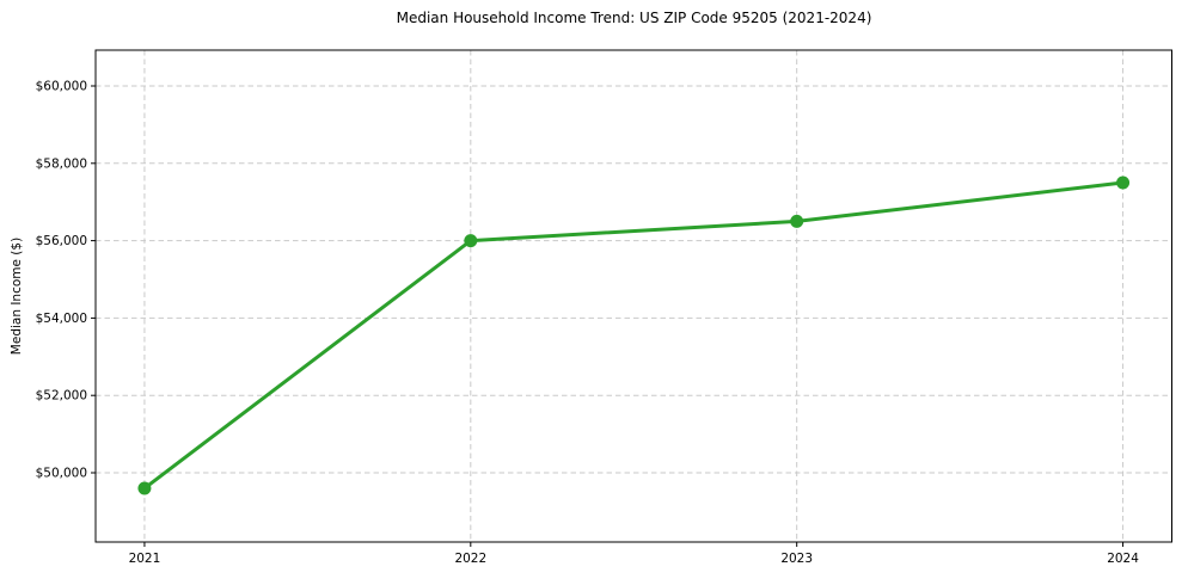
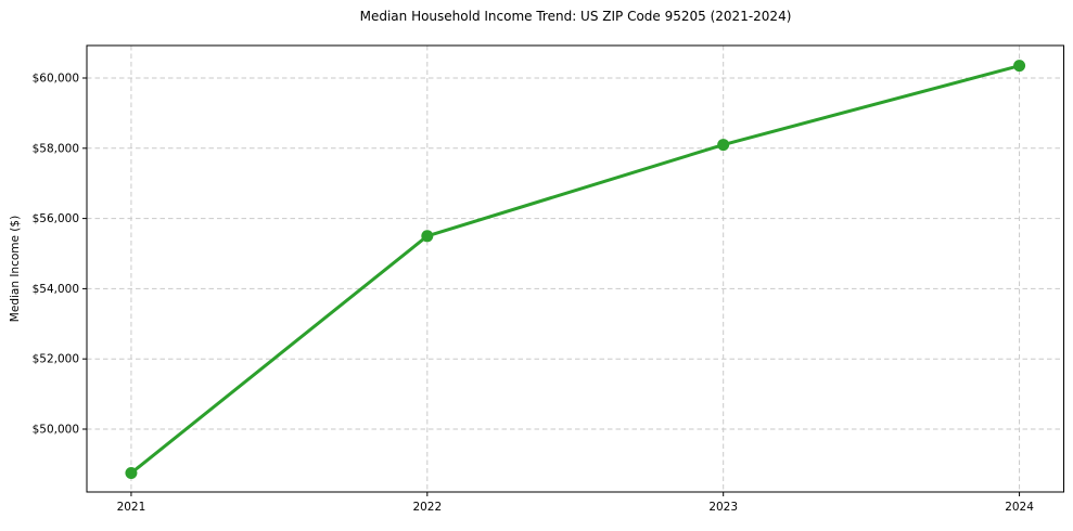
2021: $49600 -> $48800
2022: $56000 -> $55500
2023: $56500 -> $58100
2024: $57500 -> $60400
